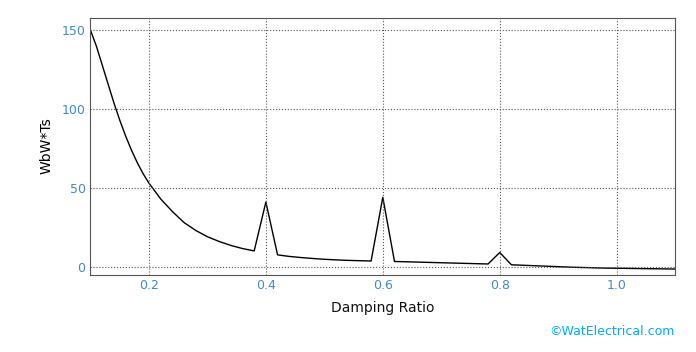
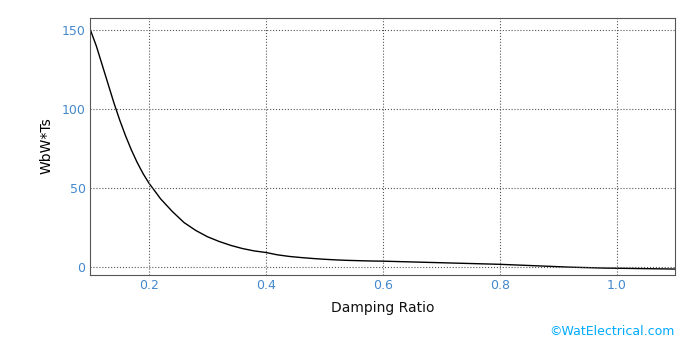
0.4: 41 -> 9
0.6: 44 -> 4
0.8: 9 -> 2
